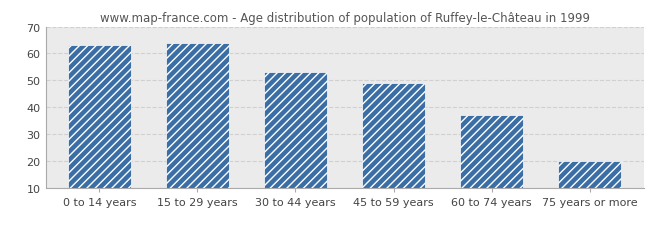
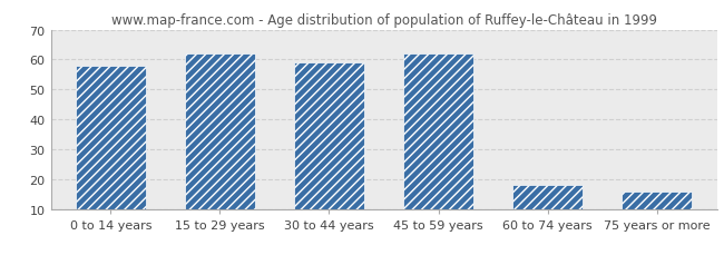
0 to 14 years: 63 -> 58
15 to 29 years: 64 -> 62
30 to 44 years: 53 -> 59
45 to 59 years: 49 -> 62
60 to 74 years: 37 -> 18
75 years or more: 20 -> 16
